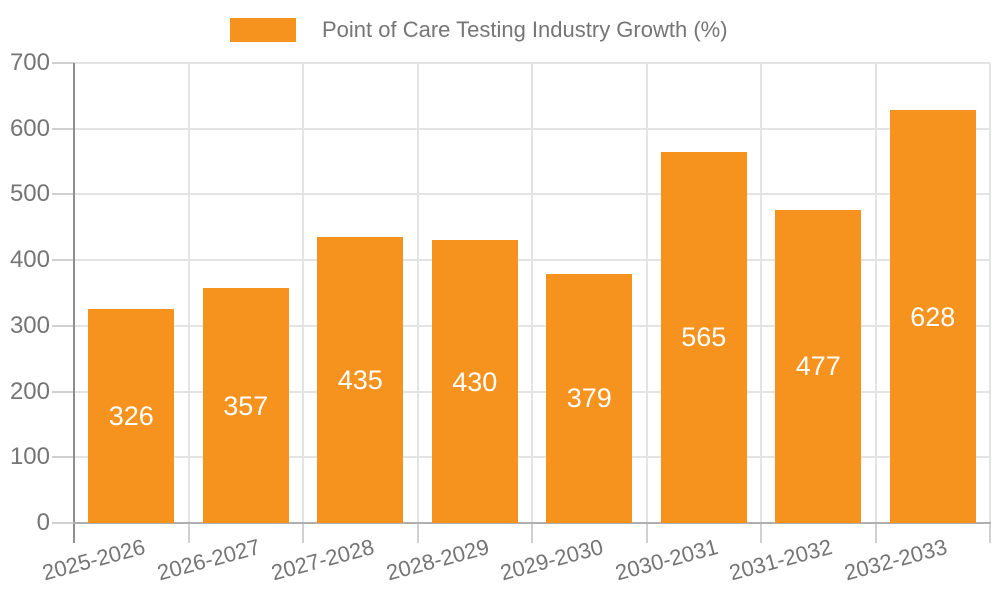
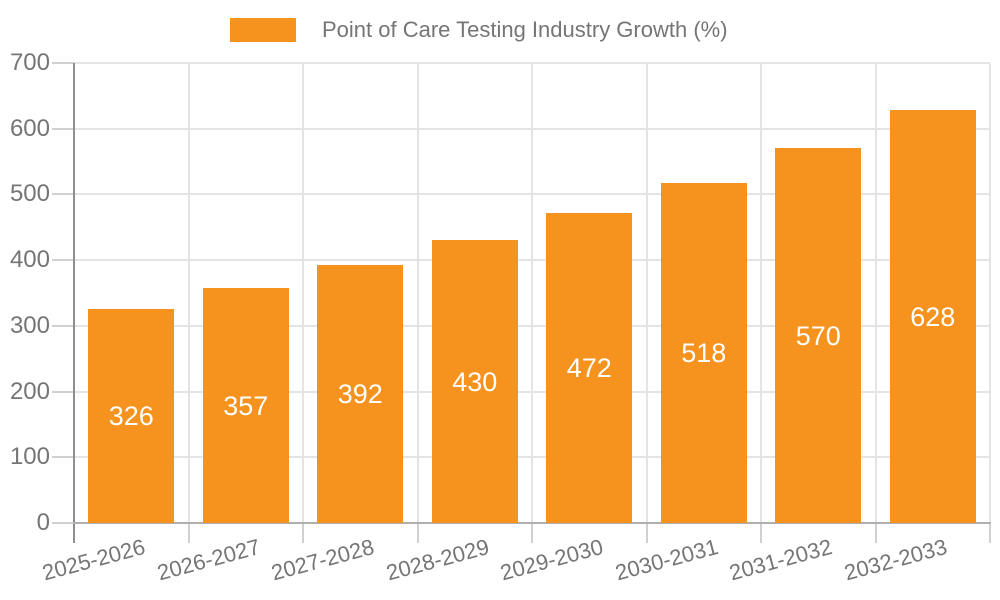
2027-2028: 435 -> 392
2029-2030: 379 -> 472
2030-2031: 565 -> 518
2031-2032: 477 -> 570
